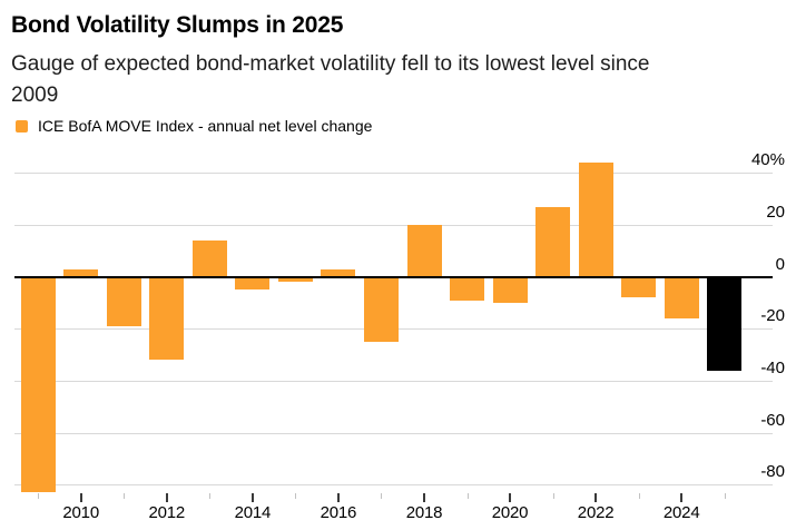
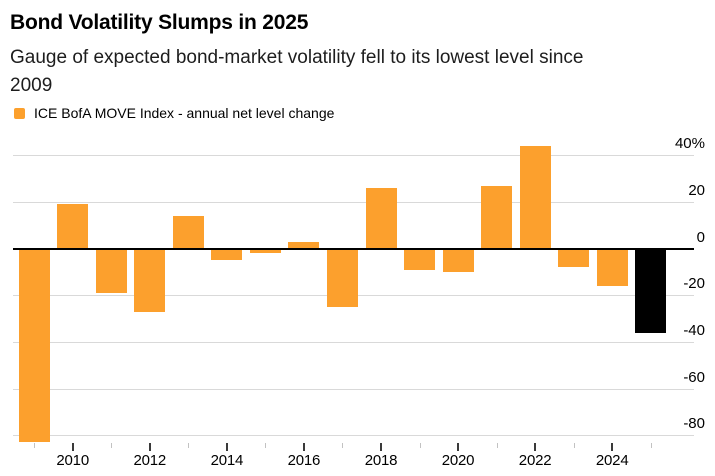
2010: 3% -> 19%
2012: -32% -> -27%
2018: 20% -> 26%
